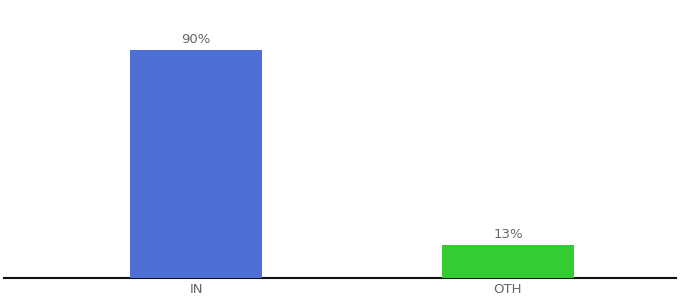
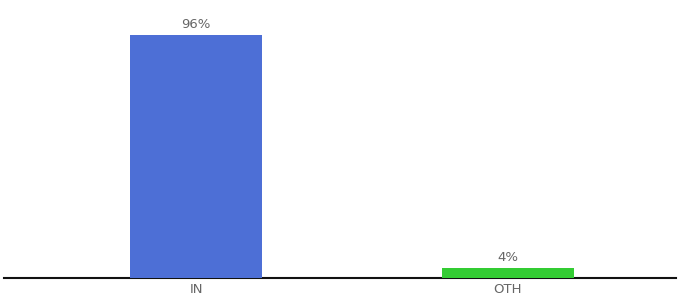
IN: 90% -> 96%
OTH: 13% -> 4%
